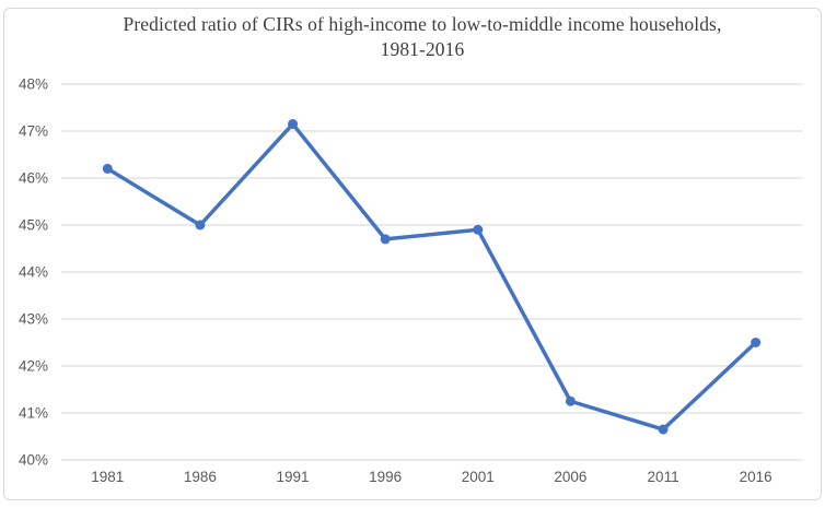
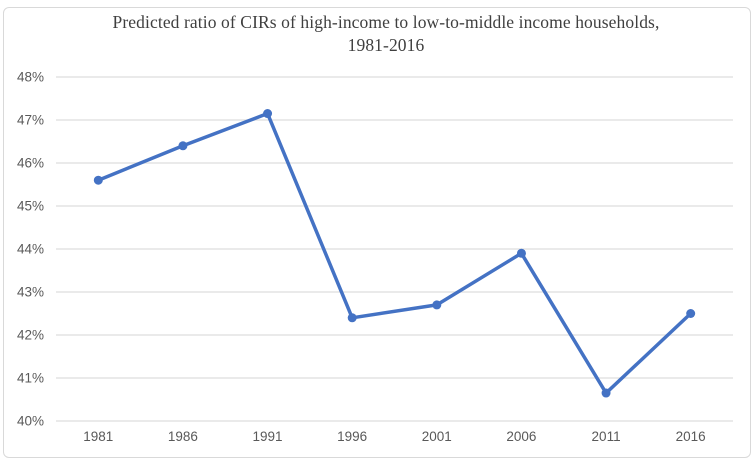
1981: 46.2% -> 45.6%
1986: 45.0% -> 46.4%
1996: 44.7% -> 42.4%
2001: 44.9% -> 42.7%
2006: 41.2% -> 43.9%
